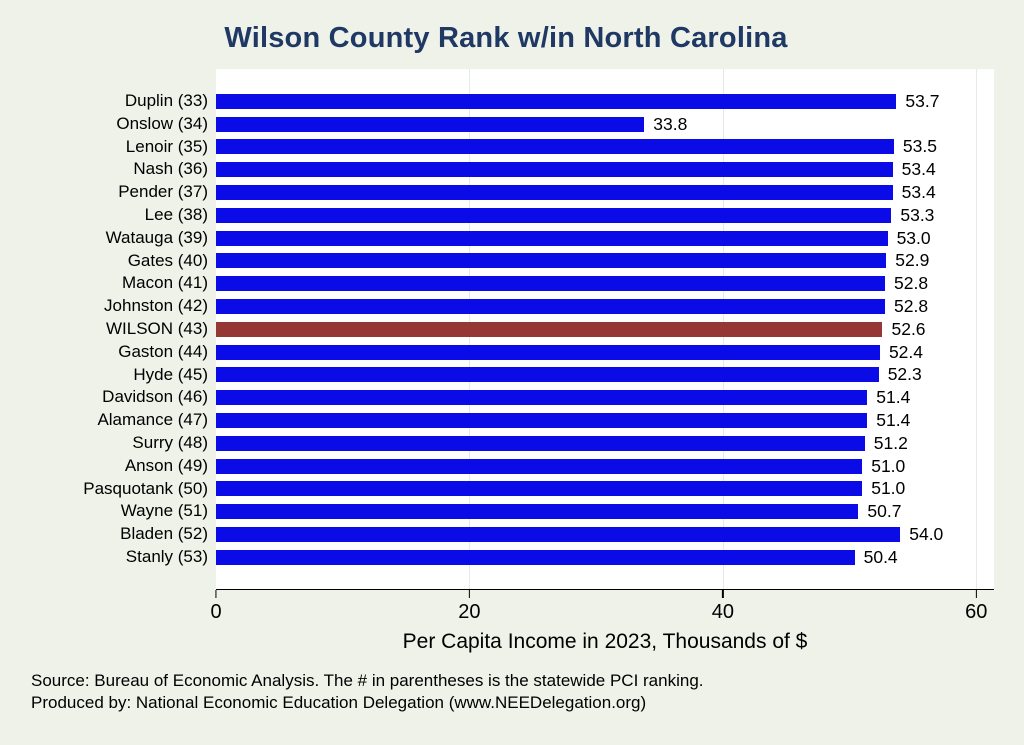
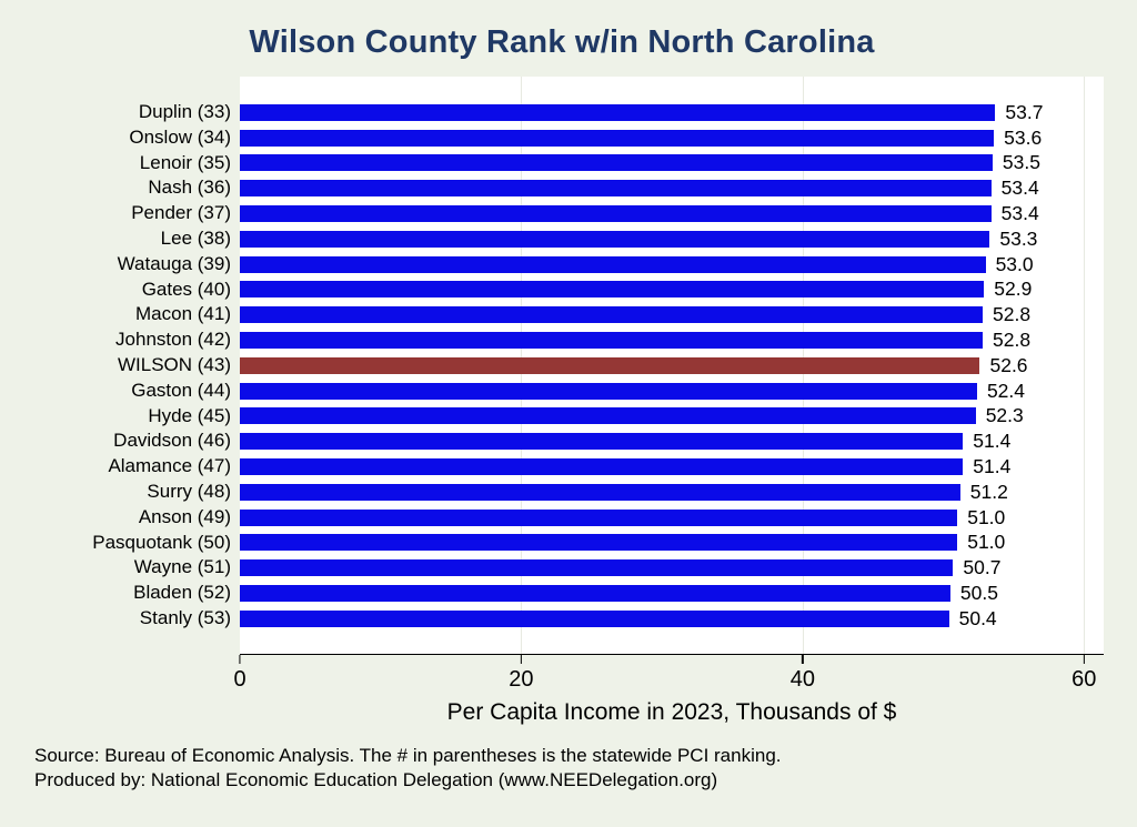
Onslow (34): 33.8 -> 53.6
Bladen (52): 54.0 -> 50.5
